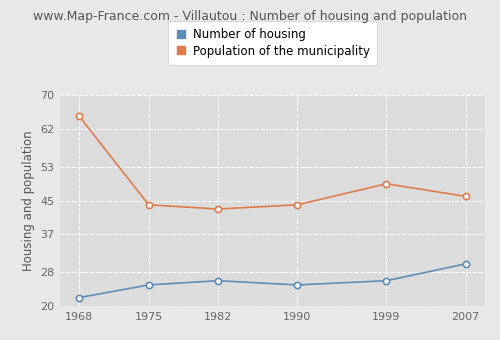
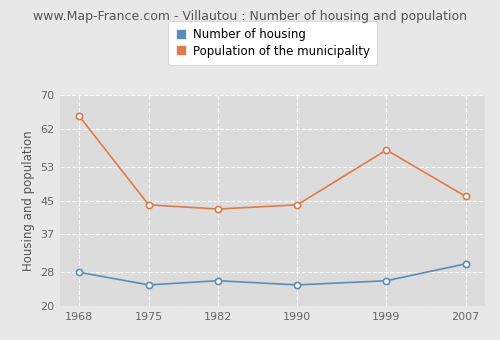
Number of housing/1968: 22 -> 28
Population of the municipality/1999: 49 -> 57
